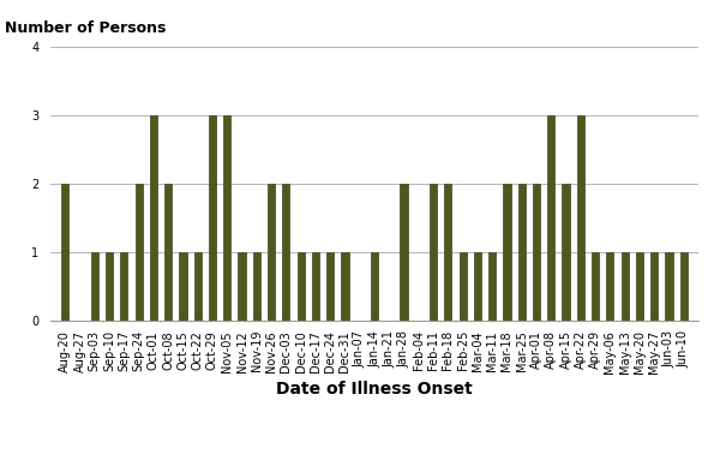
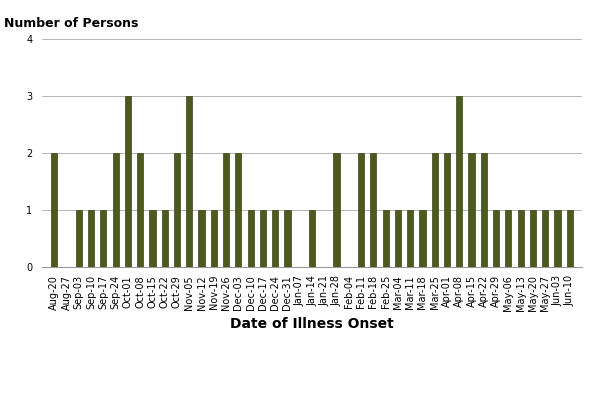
Oct-29: 3 -> 2
Mar-18: 2 -> 1
Apr-22: 3 -> 2
